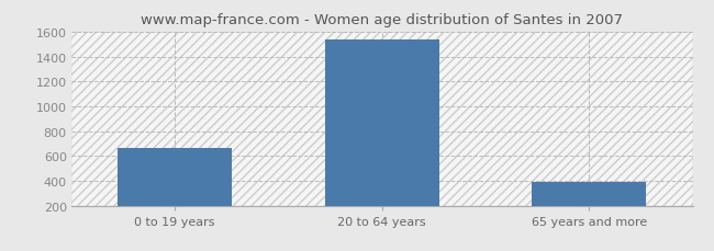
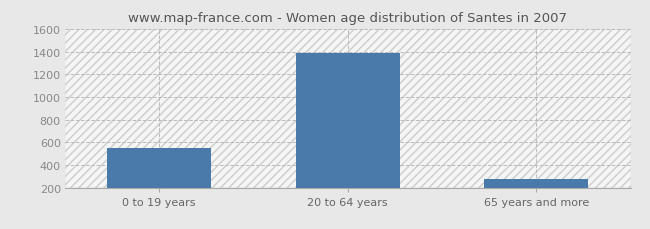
0 to 19 years: 660 -> 550
20 to 64 years: 1540 -> 1390
65 years and more: 390 -> 280
